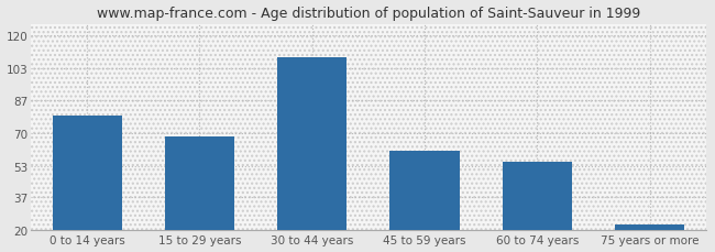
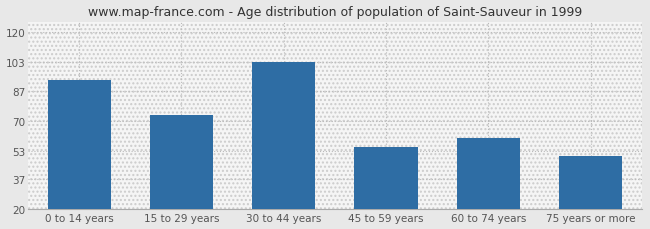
0 to 14 years: 79 -> 93
15 to 29 years: 68 -> 73
30 to 44 years: 109 -> 103
45 to 59 years: 61 -> 55
60 to 74 years: 55 -> 60
75 years or more: 23 -> 50
